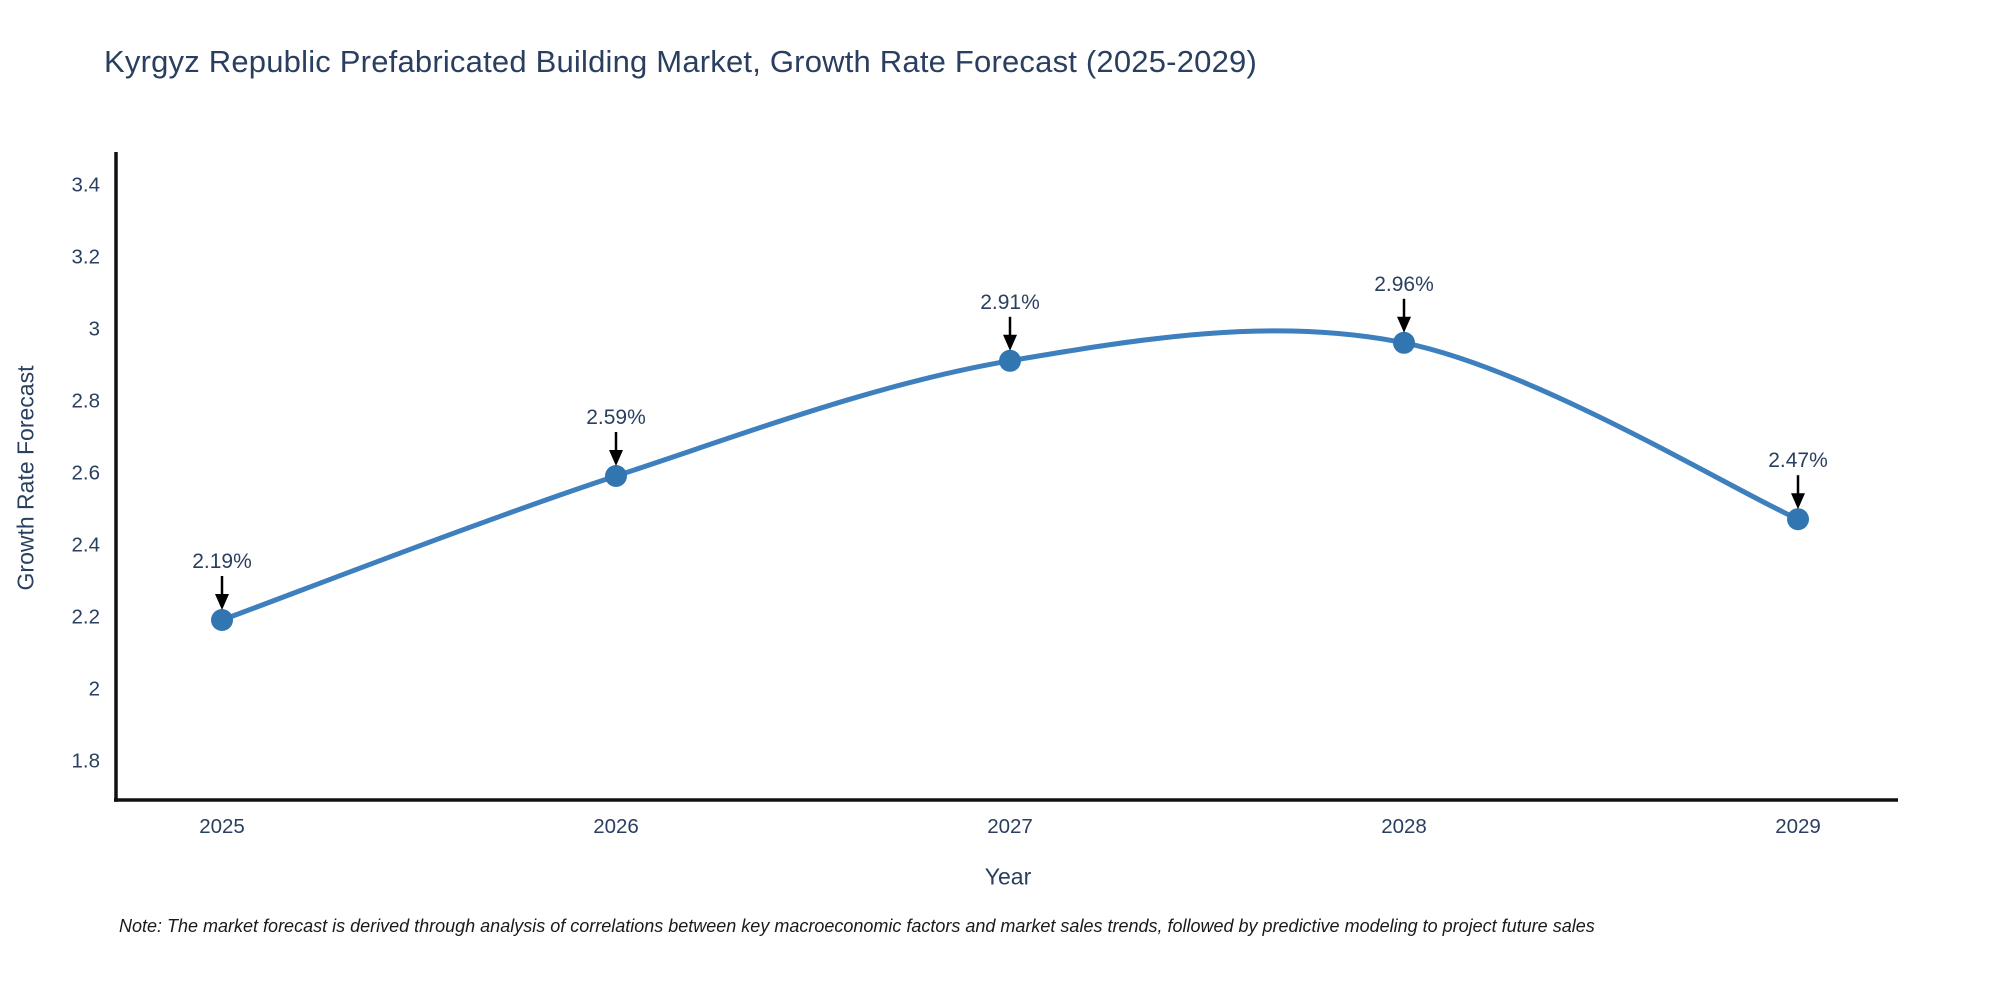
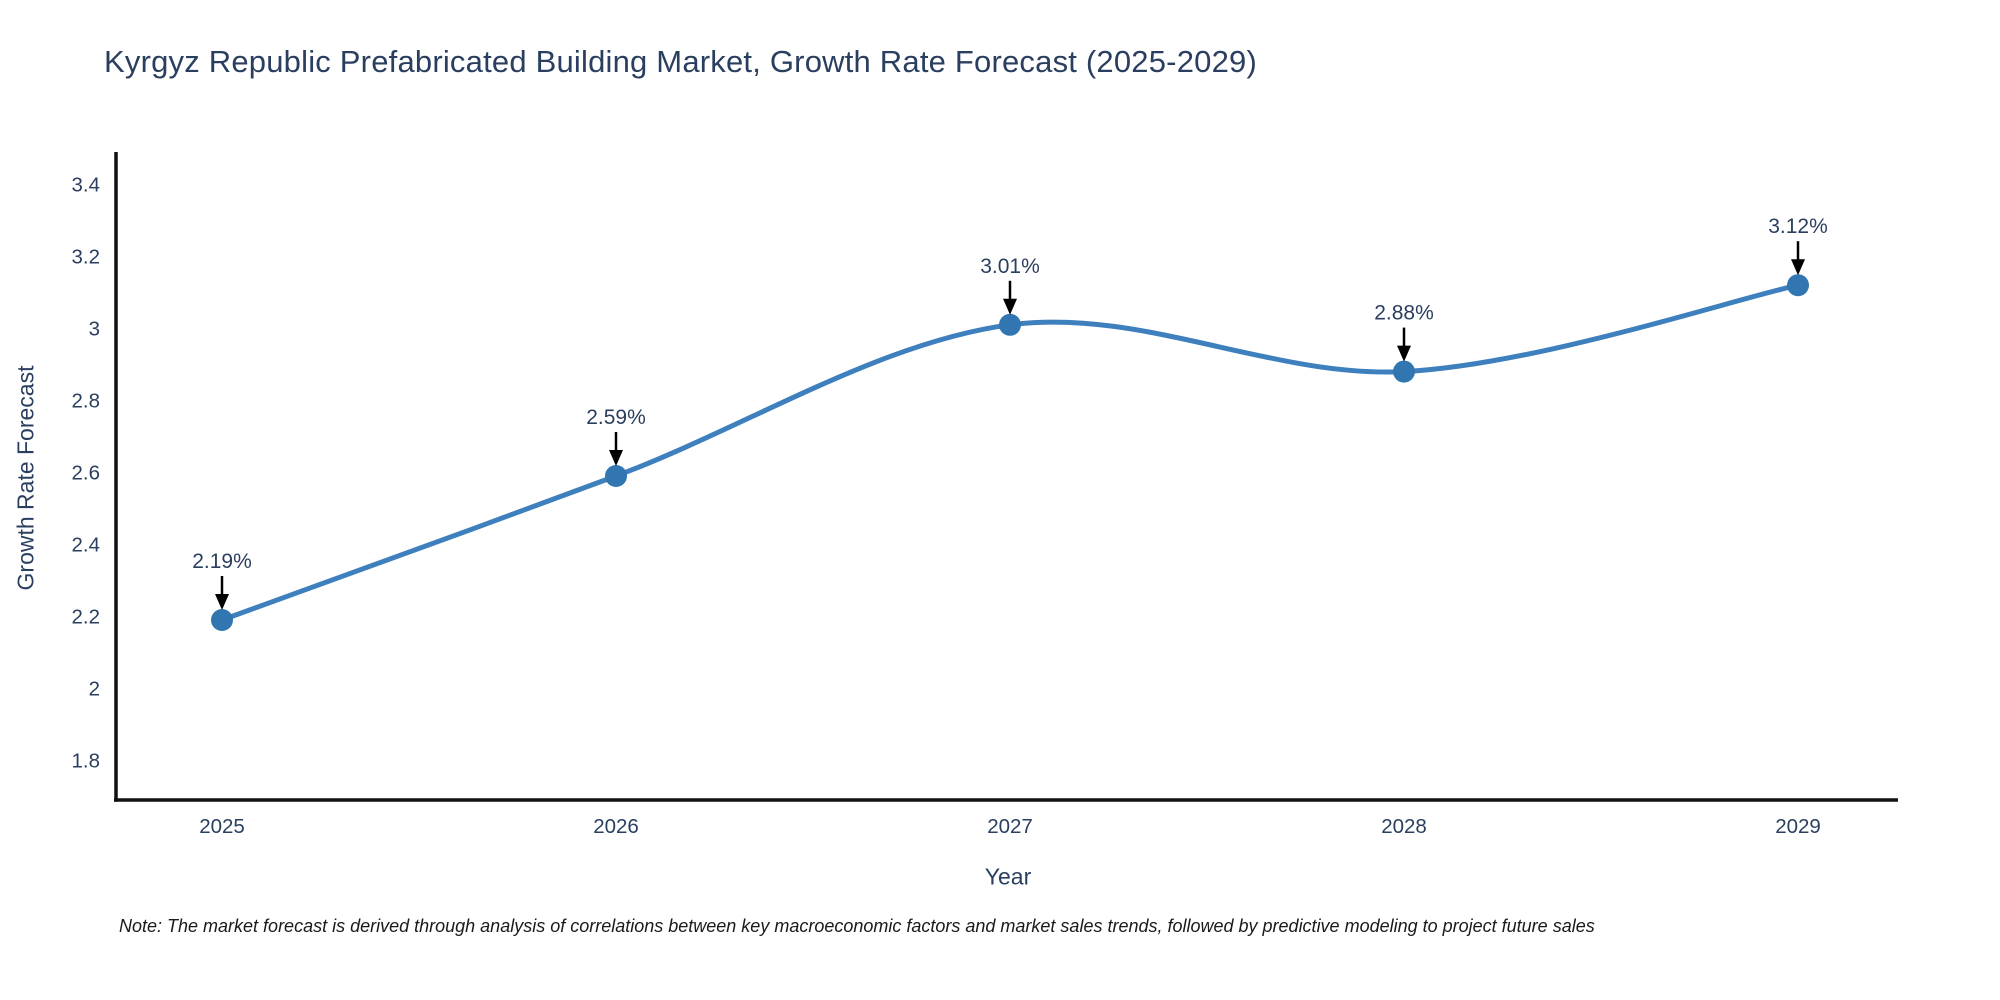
2027: 2.91% -> 3.01%
2028: 2.96% -> 2.88%
2029: 2.47% -> 3.12%
